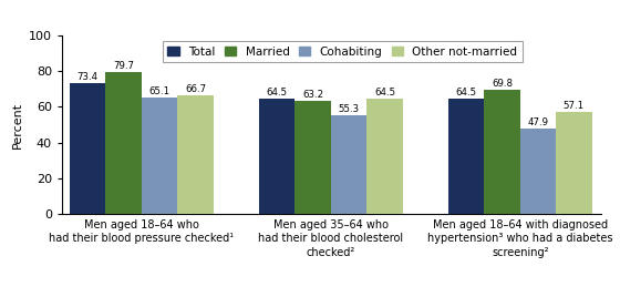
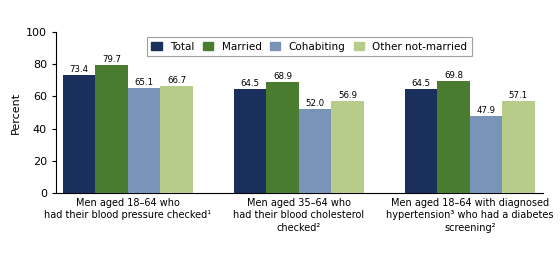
Married/Men aged 35–64 who had their blood cholesterol checked²: 63.2 -> 68.9
Cohabiting/Men aged 35–64 who had their blood cholesterol checked²: 55.3 -> 52.0
Other not-married/Men aged 35–64 who had their blood cholesterol checked²: 64.5 -> 56.9
